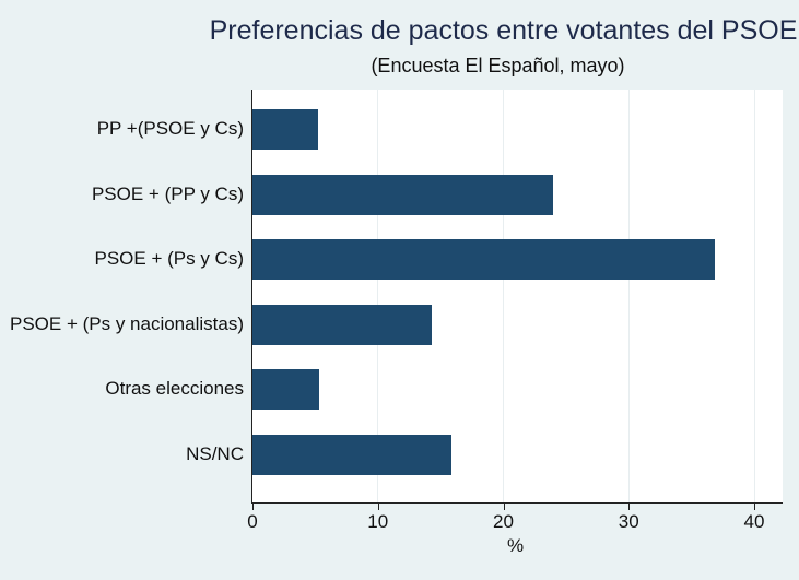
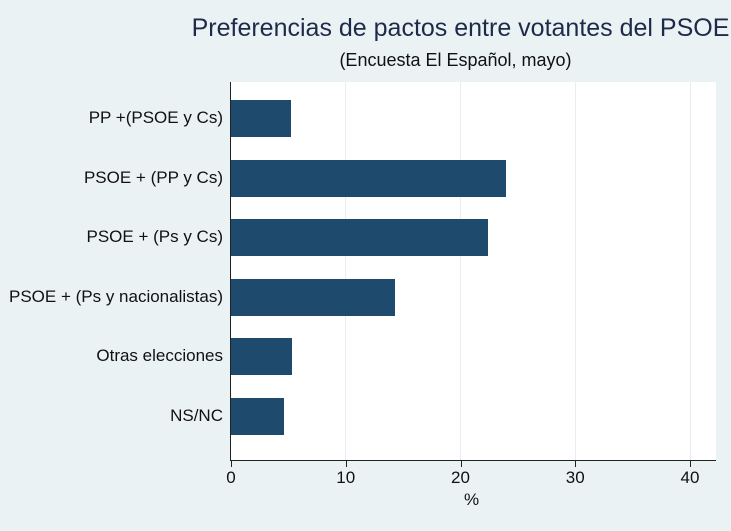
PSOE + (Ps y Cs): 36.9 -> 22.4
NS/NC: 15.9 -> 4.6
